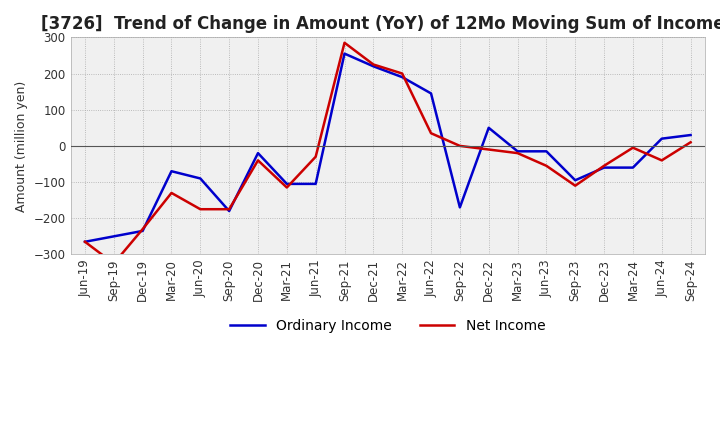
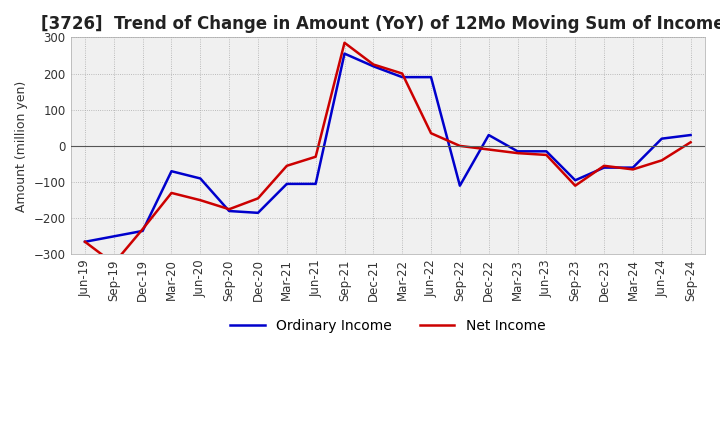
Net Income/Jun-20: -175 -> -150
Ordinary Income/Dec-20: -20 -> -185
Net Income/Dec-20: -40 -> -145
Net Income/Mar-21: -115 -> -55
Ordinary Income/Jun-22: 145 -> 190
Ordinary Income/Sep-22: -170 -> -110
Ordinary Income/Dec-22: 50 -> 30
Net Income/Jun-23: -55 -> -25
Net Income/Mar-24: -5 -> -65
